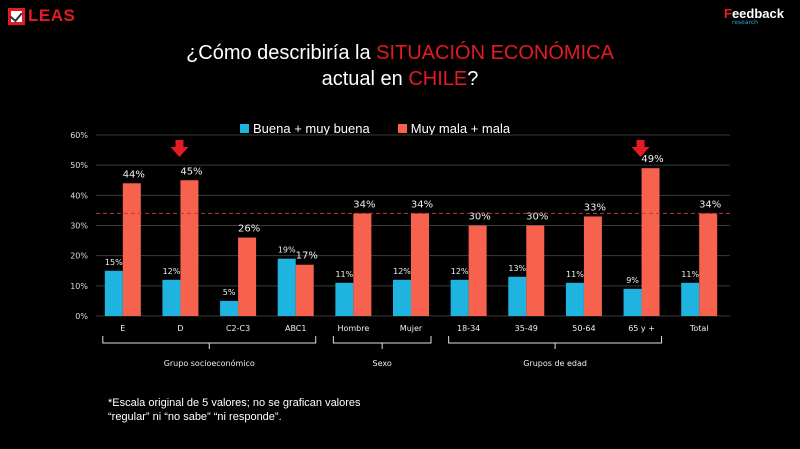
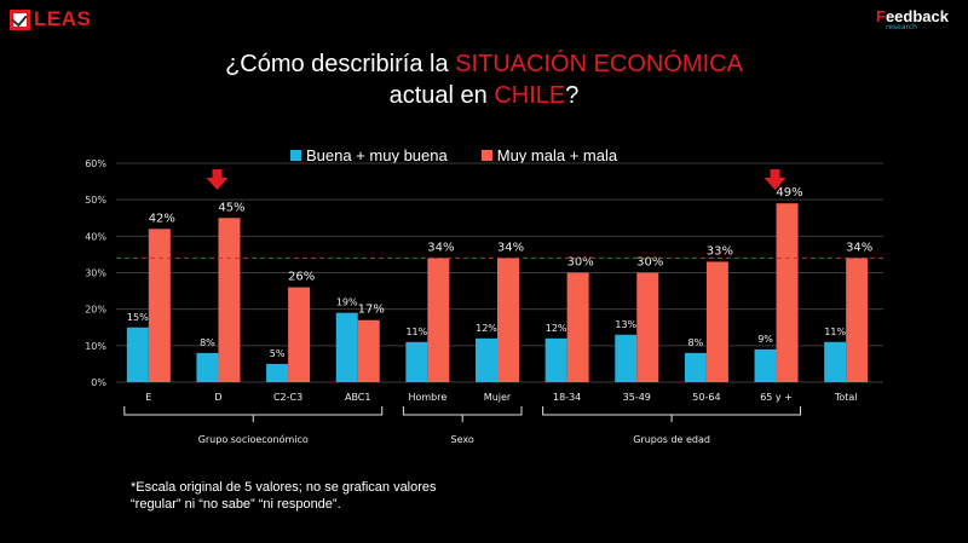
Muy mala + mala/E: 44% -> 42%
Buena + muy buena/D: 12% -> 8%
Buena + muy buena/50-64: 11% -> 8%
